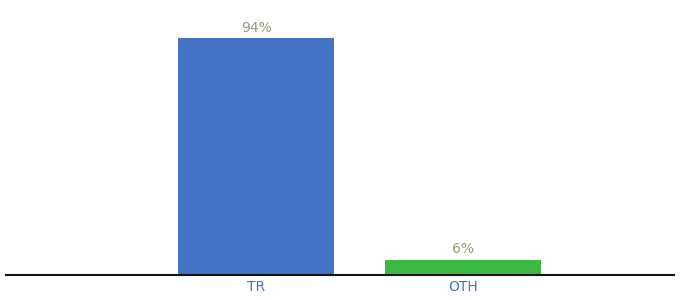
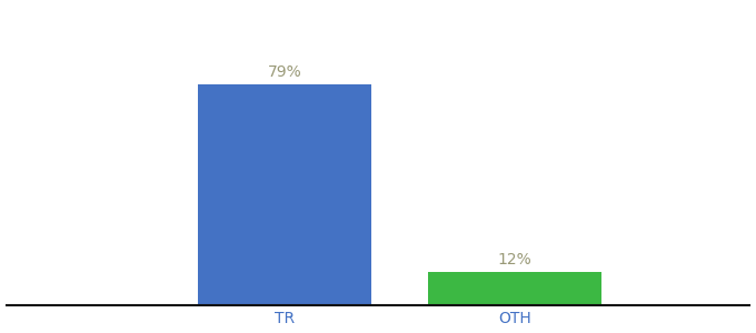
TR: 94% -> 79%
OTH: 6% -> 12%
